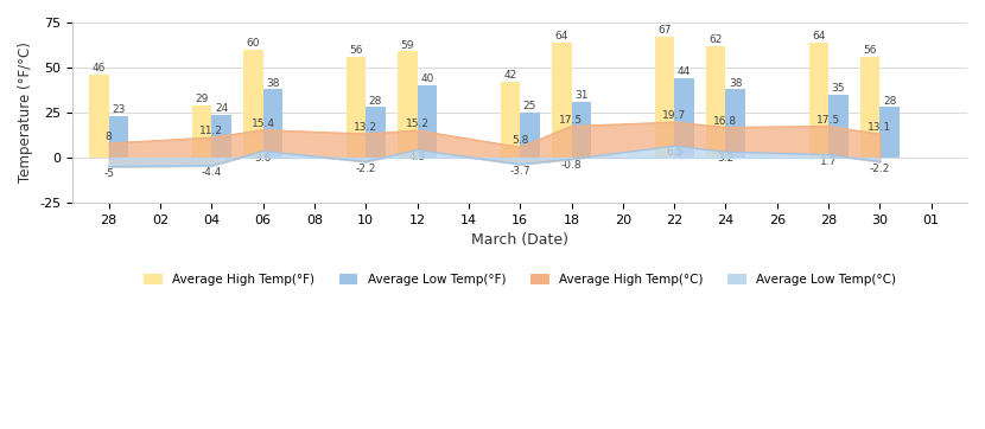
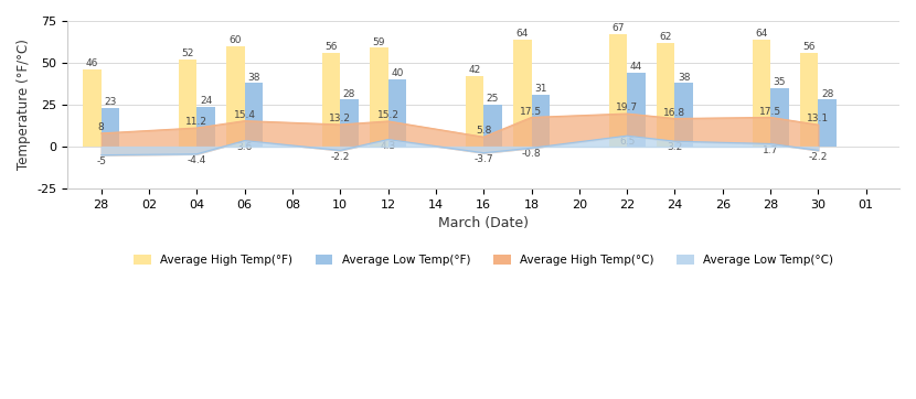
Average High Temp(°F)/04: 29 -> 52
